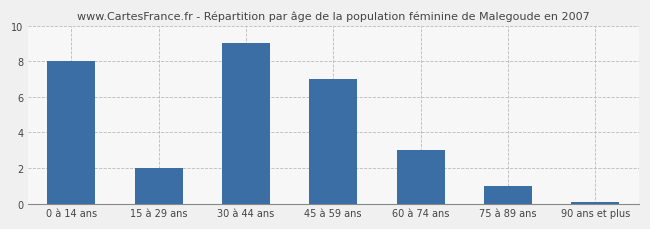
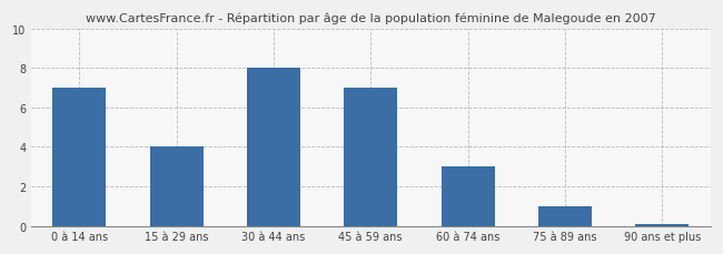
0 à 14 ans: 8.0 -> 7.0
15 à 29 ans: 2.0 -> 4.0
30 à 44 ans: 9.0 -> 8.0
